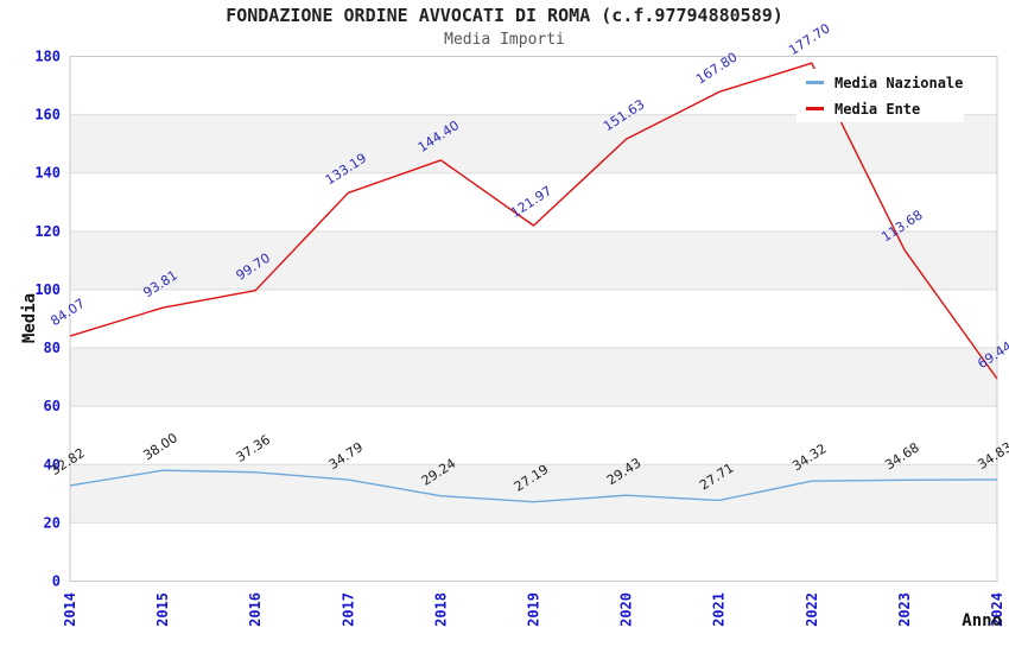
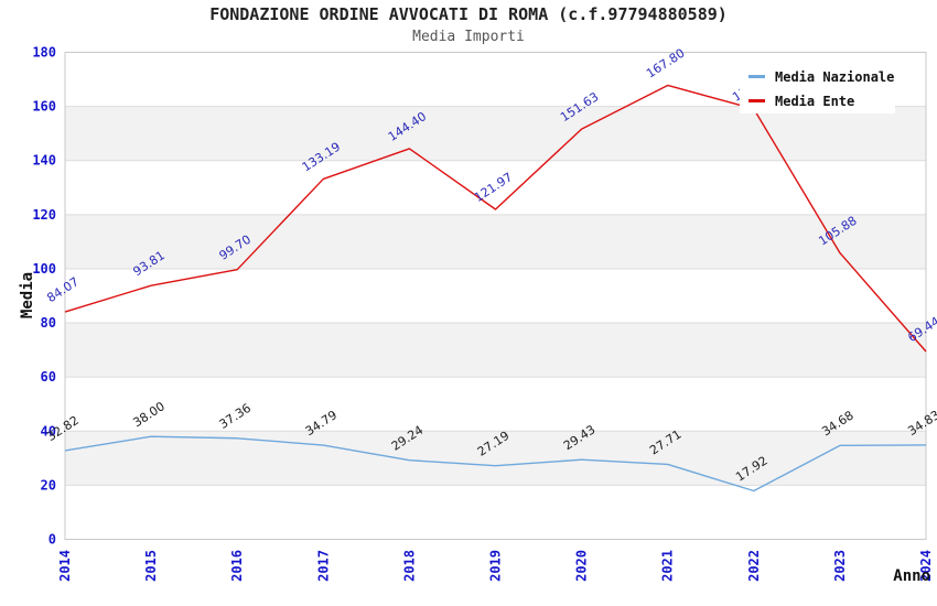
Media Nazionale/2022: 34.32 -> 17.92
Media Ente/2022: 177.70 -> 159.09
Media Ente/2023: 113.68 -> 105.88
